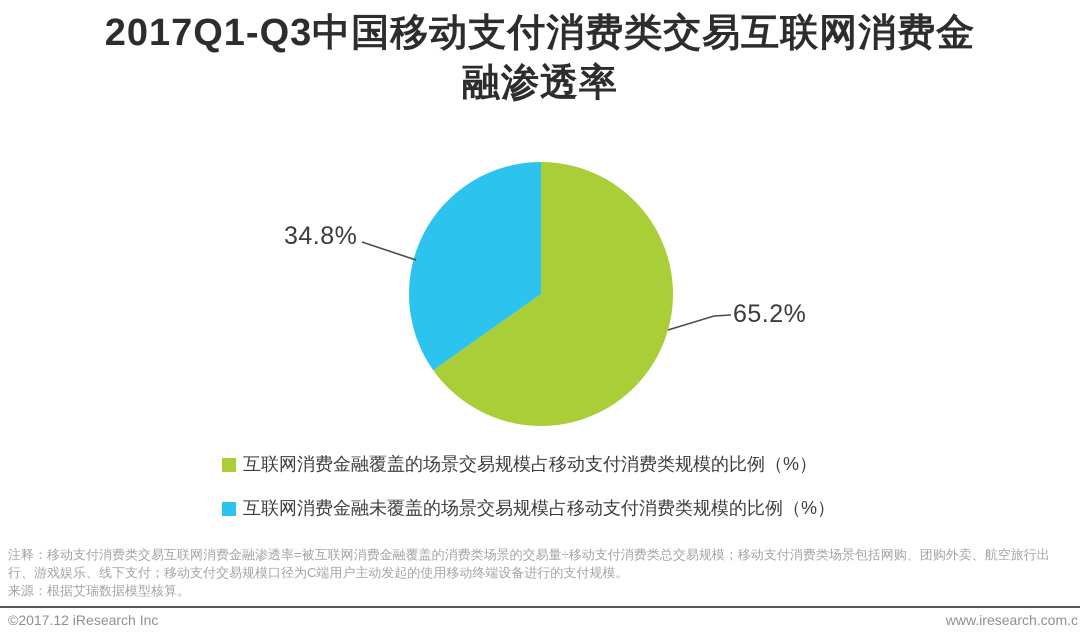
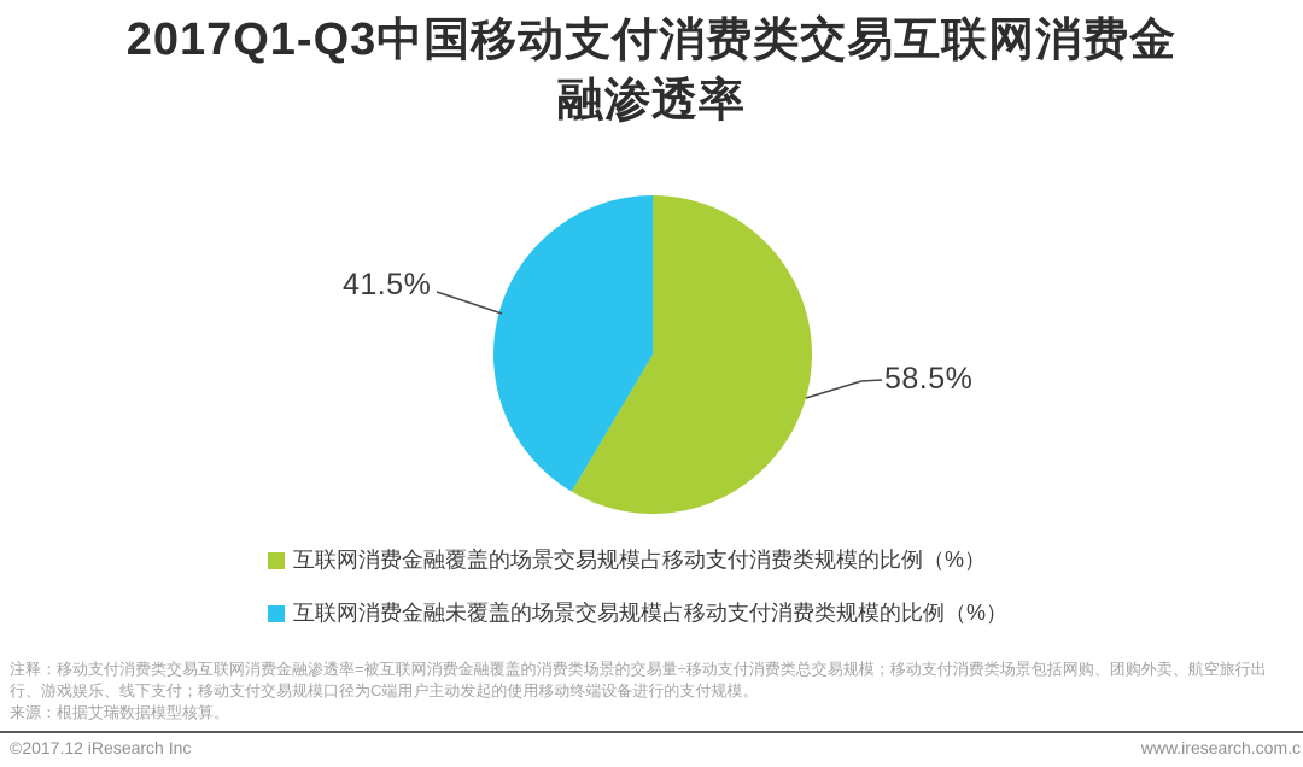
互联网消费金融覆盖的场景交易规模占移动支付消费类规模的比例（%）: 65.2% -> 58.5%
互联网消费金融未覆盖的场景交易规模占移动支付消费类规模的比例（%）: 34.8% -> 41.5%
